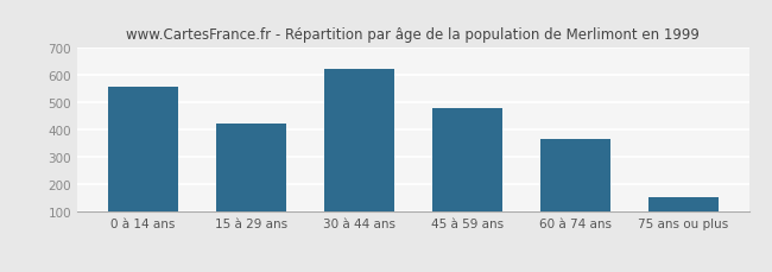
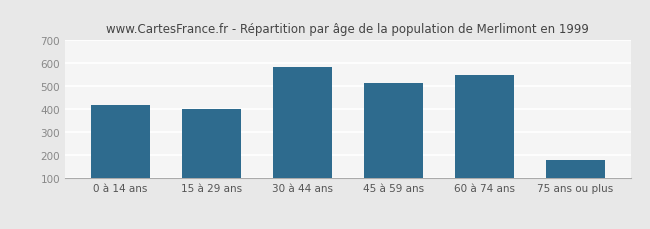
0 à 14 ans: 560 -> 420
15 à 29 ans: 425 -> 400
30 à 44 ans: 622 -> 585
45 à 59 ans: 478 -> 515
60 à 74 ans: 368 -> 550
75 ans ou plus: 155 -> 180
